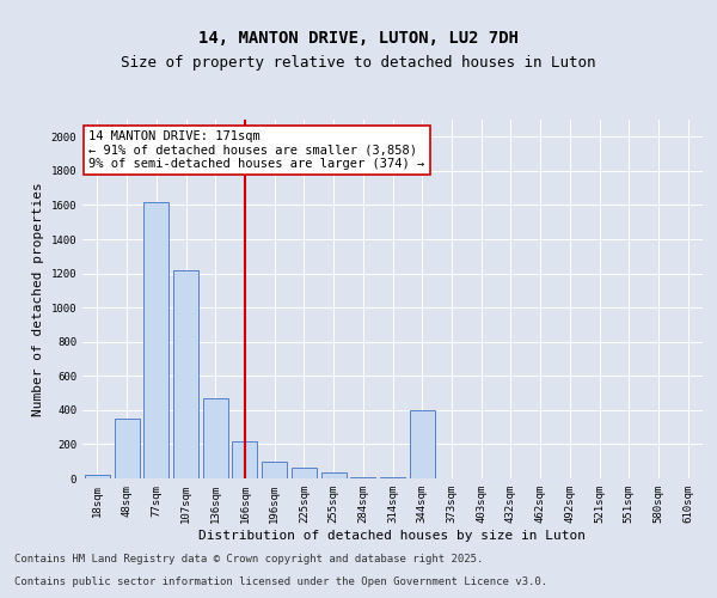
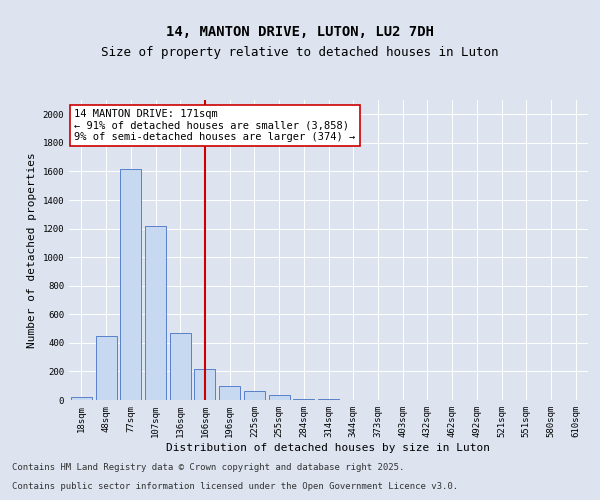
48sqm: 350 -> 450
344sqm: 400 -> 0
